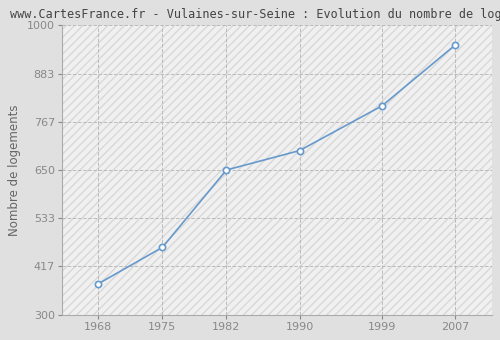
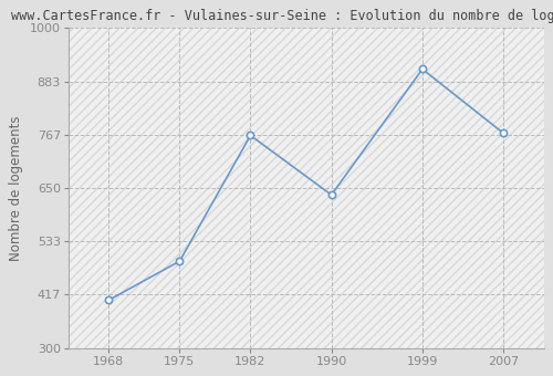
1968: 375 -> 405
1975: 463 -> 490
1982: 650 -> 765
1990: 697 -> 635
1999: 805 -> 910
2007: 952 -> 770
